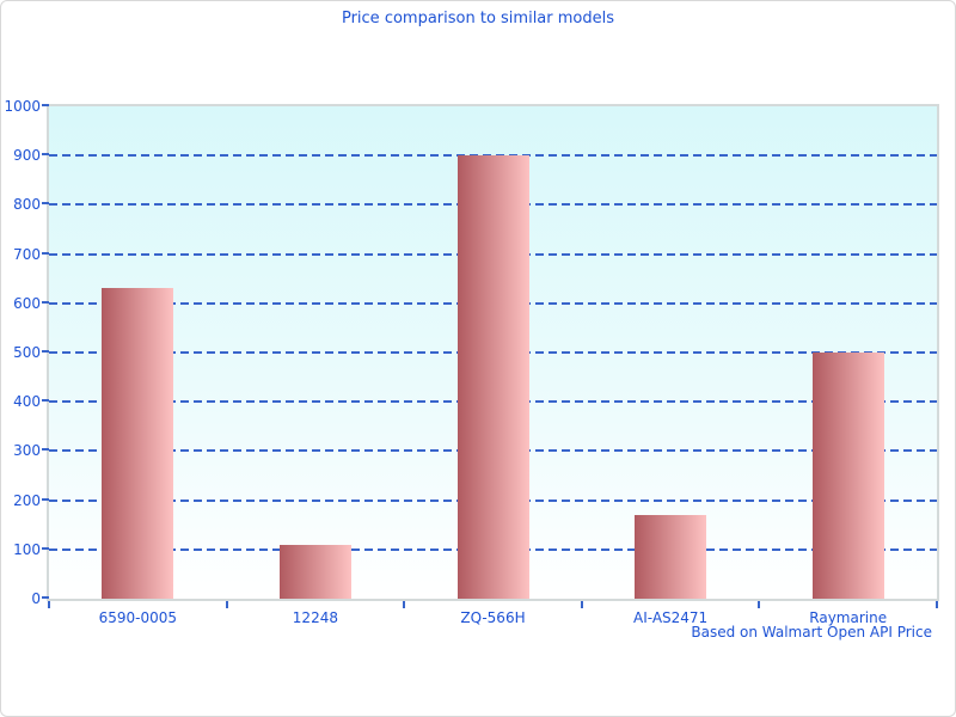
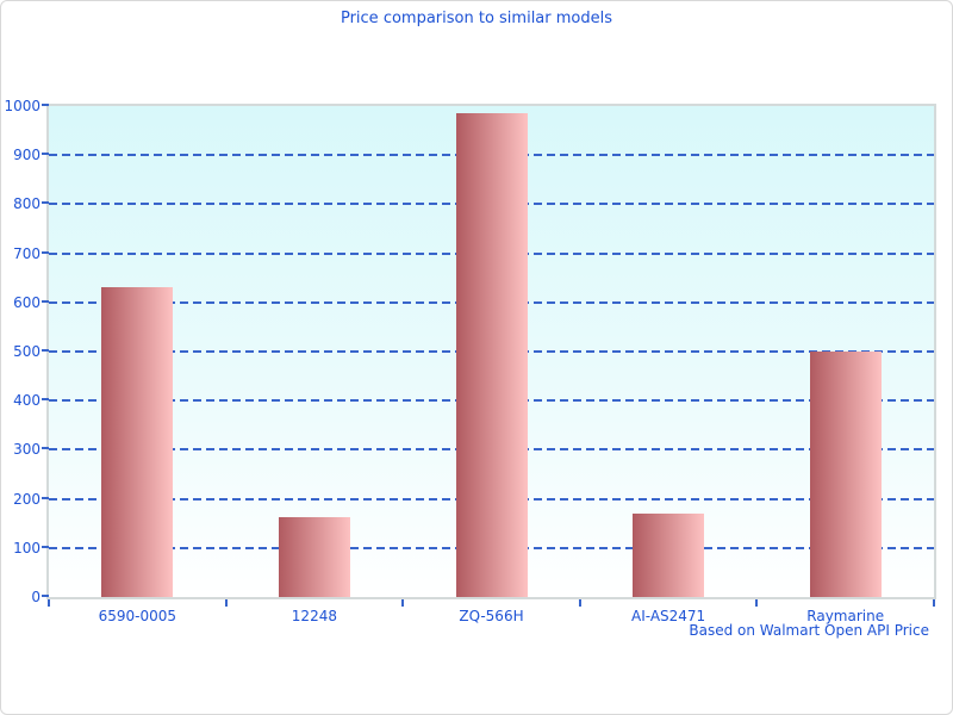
12248: 110 -> 160
ZQ-566H: 900 -> 980
